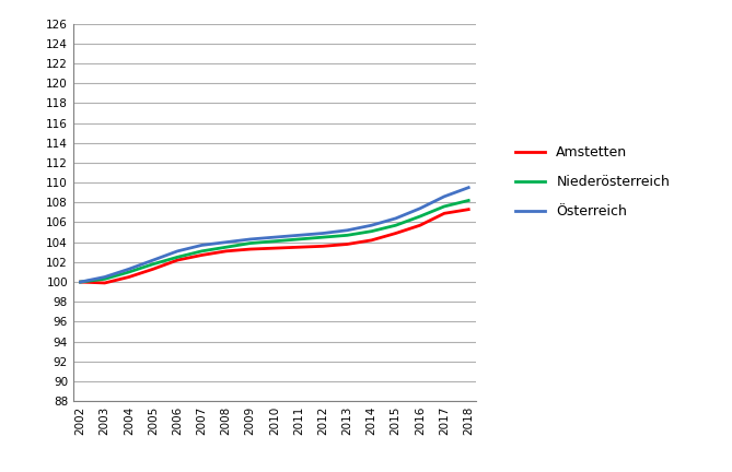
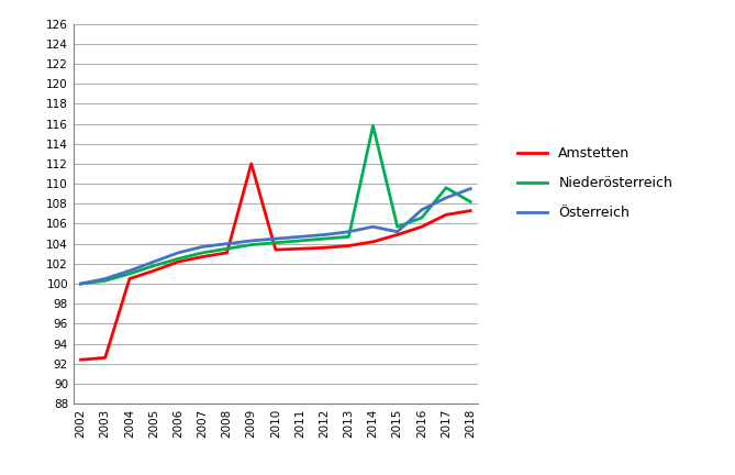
Amstetten/2002: 100.0 -> 92.4
Amstetten/2003: 99.9 -> 92.6
Amstetten/2009: 103.3 -> 112.0
Niederösterreich/2014: 105.1 -> 115.8
Österreich/2015: 106.4 -> 105.2
Niederösterreich/2017: 107.6 -> 109.6
